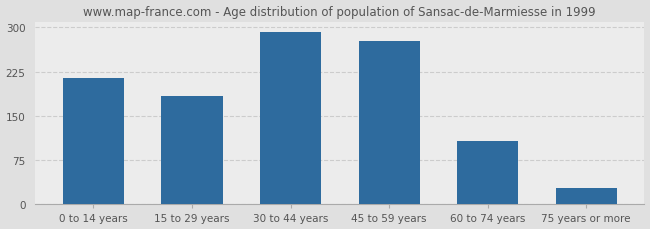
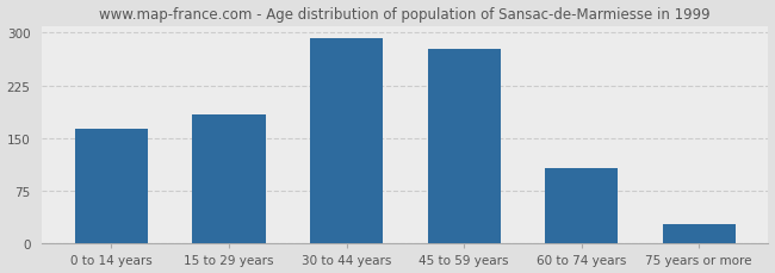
0 to 14 years: 215 -> 164
